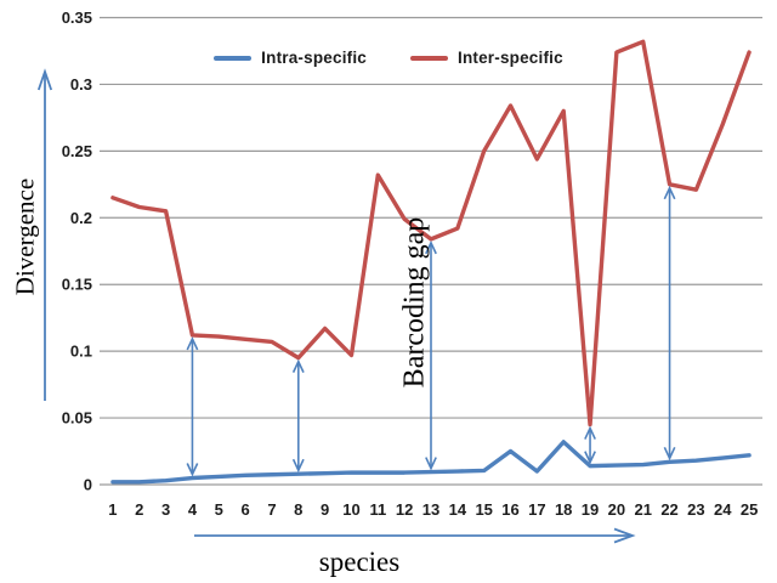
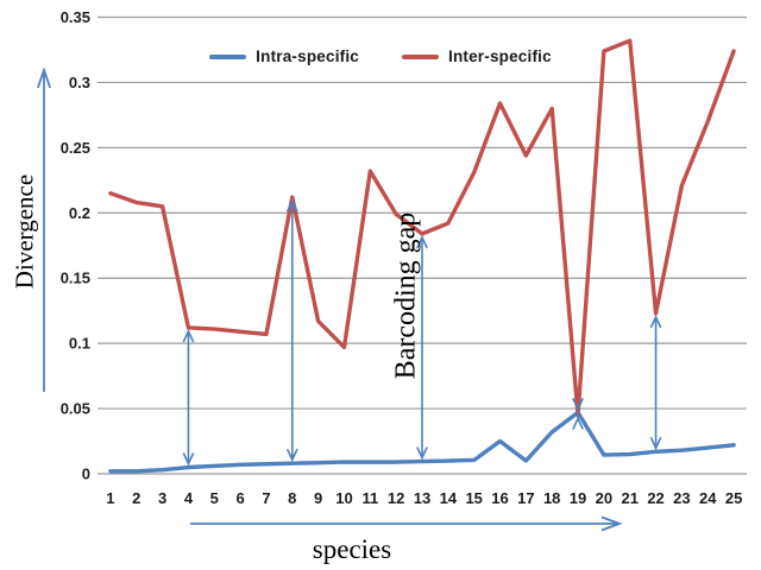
Inter-specific/8: 0.095 -> 0.212
Inter-specific/15: 0.250 -> 0.231
Intra-specific/19: 0.014 -> 0.047
Inter-specific/22: 0.225 -> 0.123
